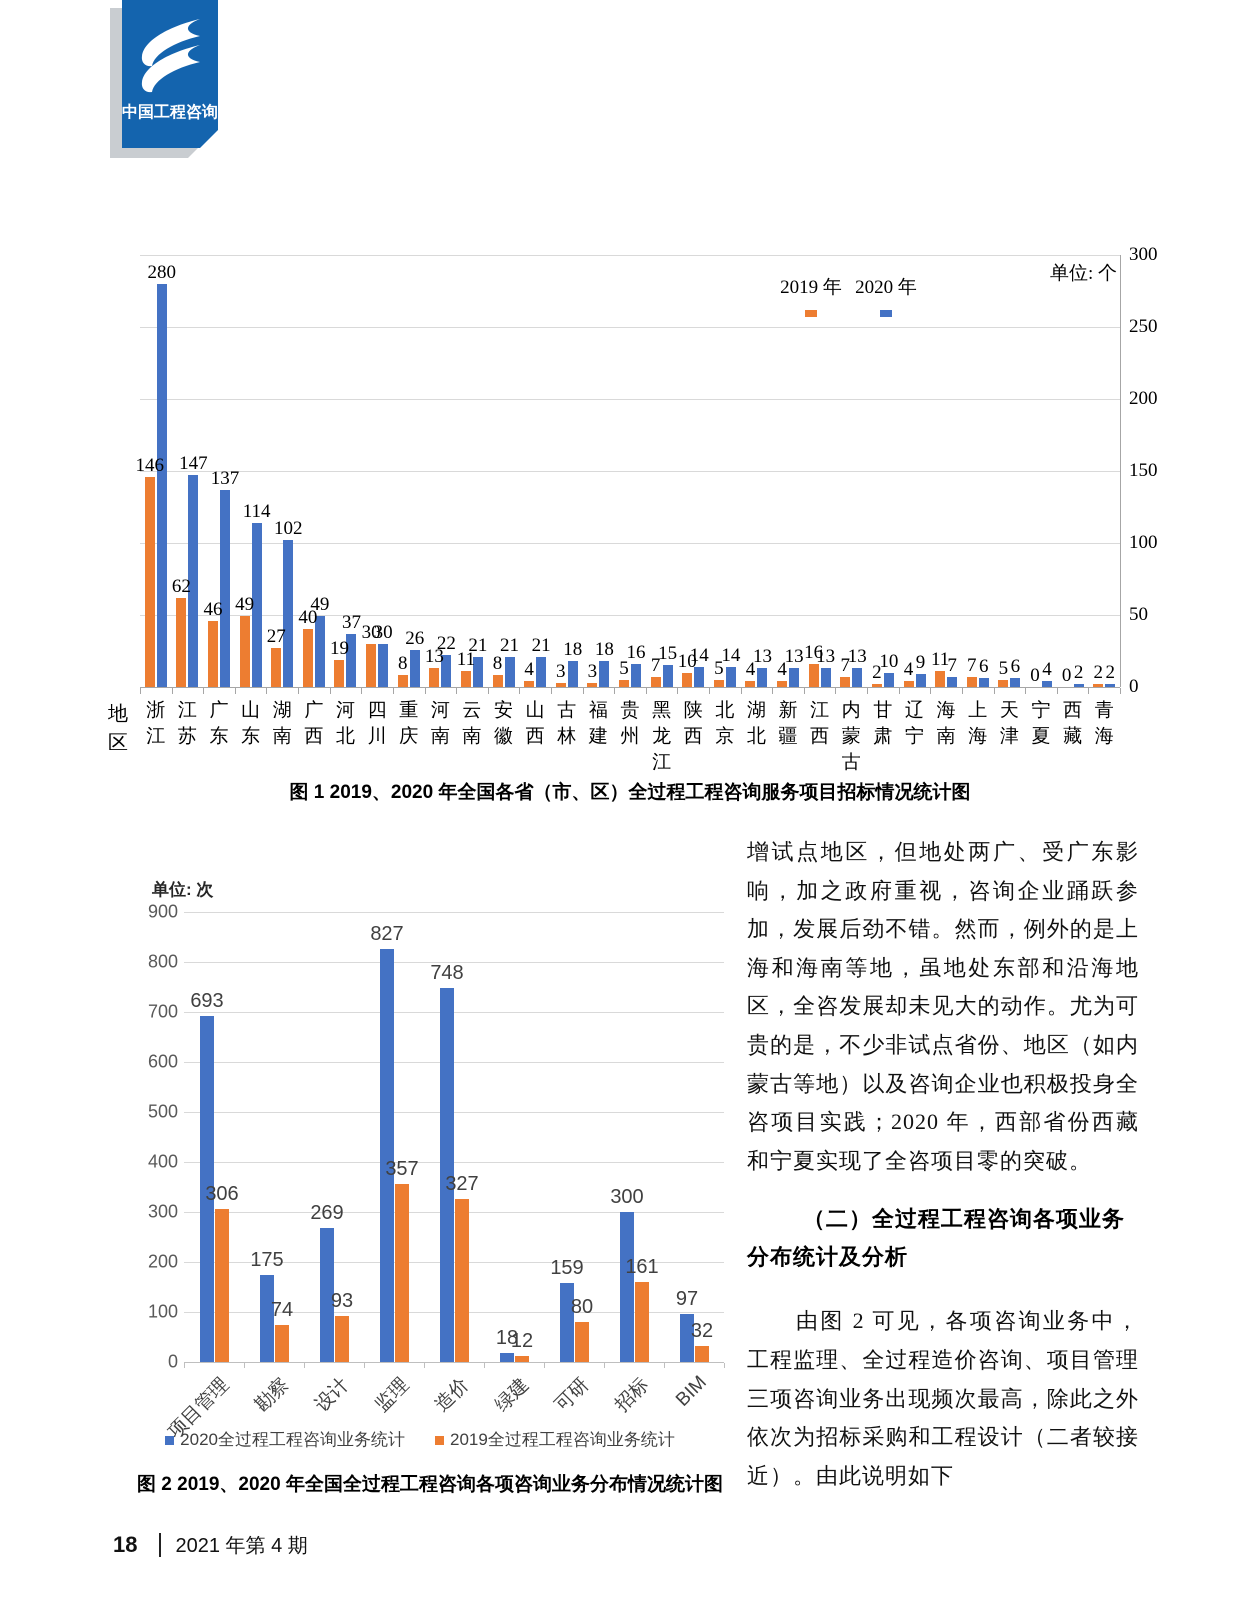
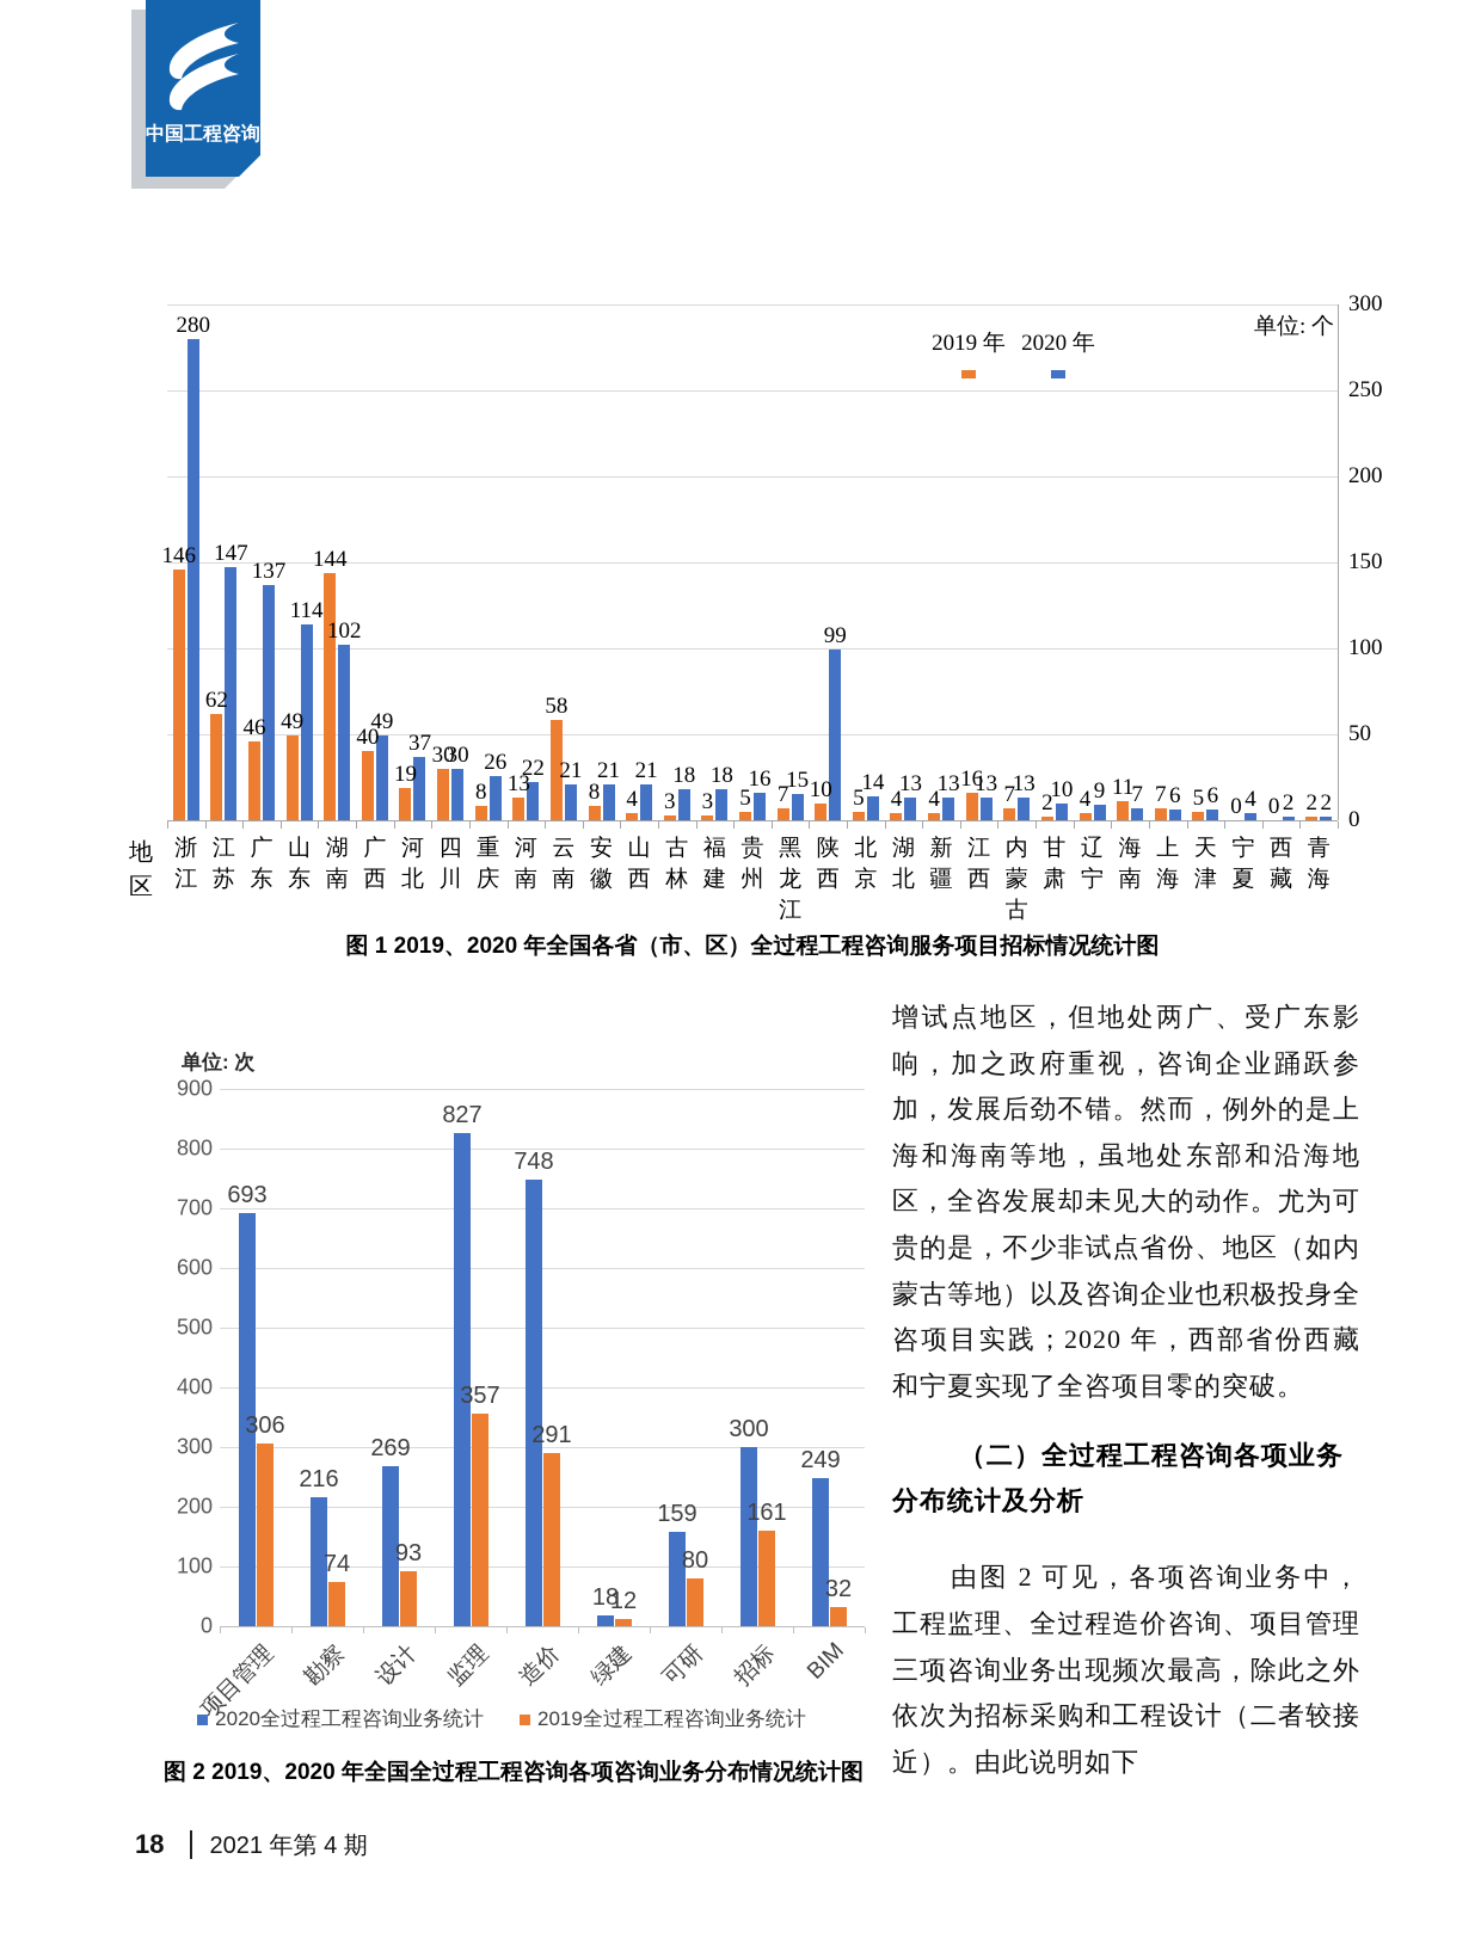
图 1 2019、2020 年全国各省（市、区）全过程工程咨询服务项目招标情况统计图/2019 年/湖南: 27 -> 144
图 1 2019、2020 年全国各省（市、区）全过程工程咨询服务项目招标情况统计图/2019 年/云南: 11 -> 58
图 1 2019、2020 年全国各省（市、区）全过程工程咨询服务项目招标情况统计图/2020 年/陕西: 14 -> 99
图 2 2019、2020 年全国全过程工程咨询各项咨询业务分布情况统计图/2020全过程工程咨询业务统计/勘察: 175 -> 216
图 2 2019、2020 年全国全过程工程咨询各项咨询业务分布情况统计图/2019全过程工程咨询业务统计/造价: 327 -> 291
图 2 2019、2020 年全国全过程工程咨询各项咨询业务分布情况统计图/2020全过程工程咨询业务统计/BIM: 97 -> 249
